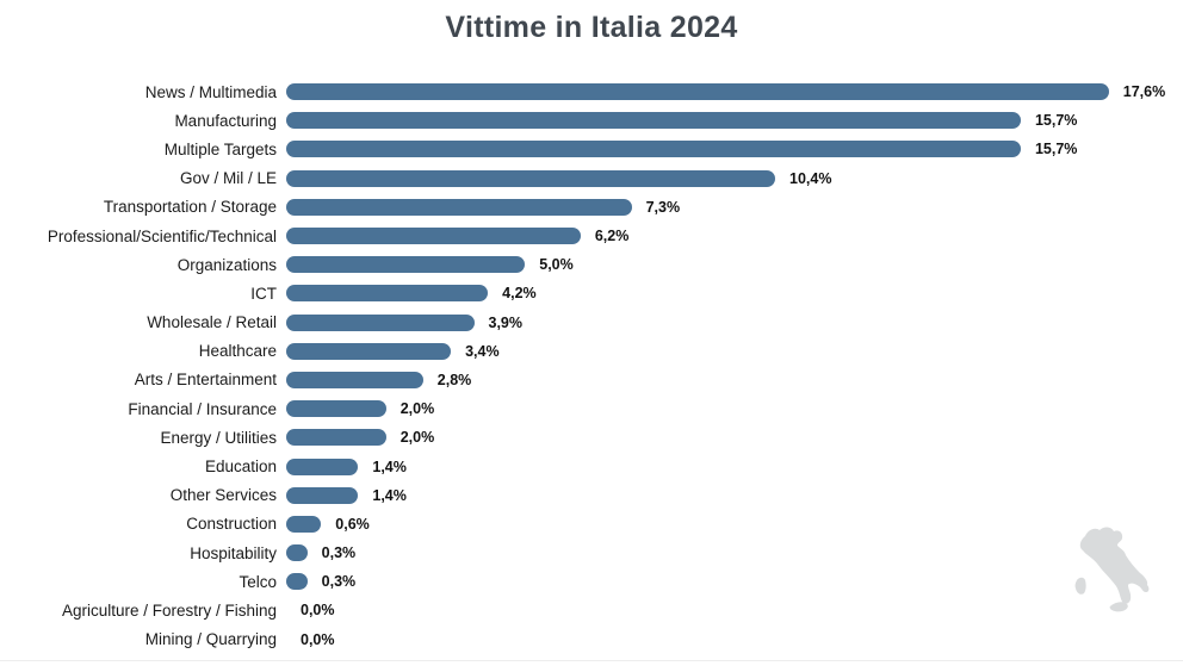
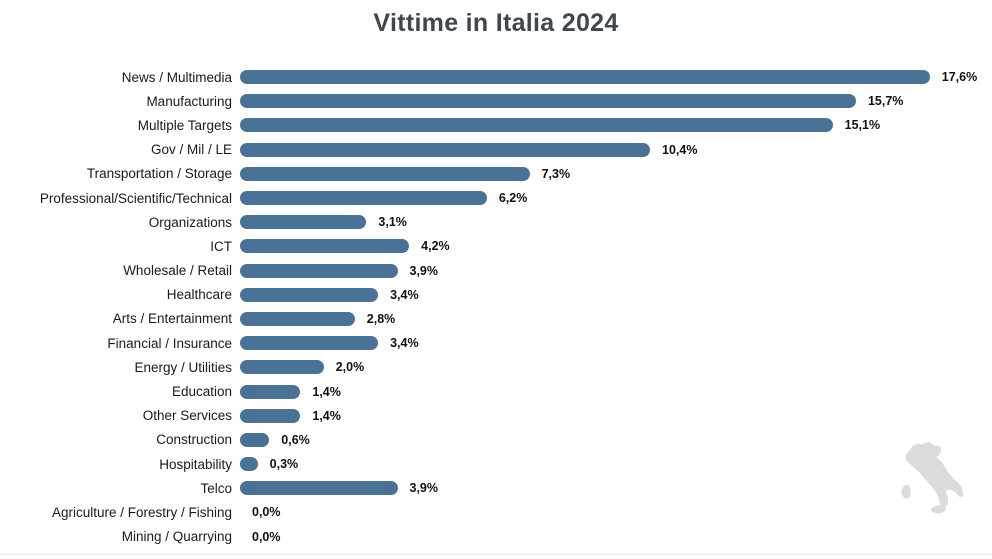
Multiple Targets: 15,7% -> 15,1%
Organizations: 5,0% -> 3,1%
Financial / Insurance: 2,0% -> 3,4%
Telco: 0,3% -> 3,9%
